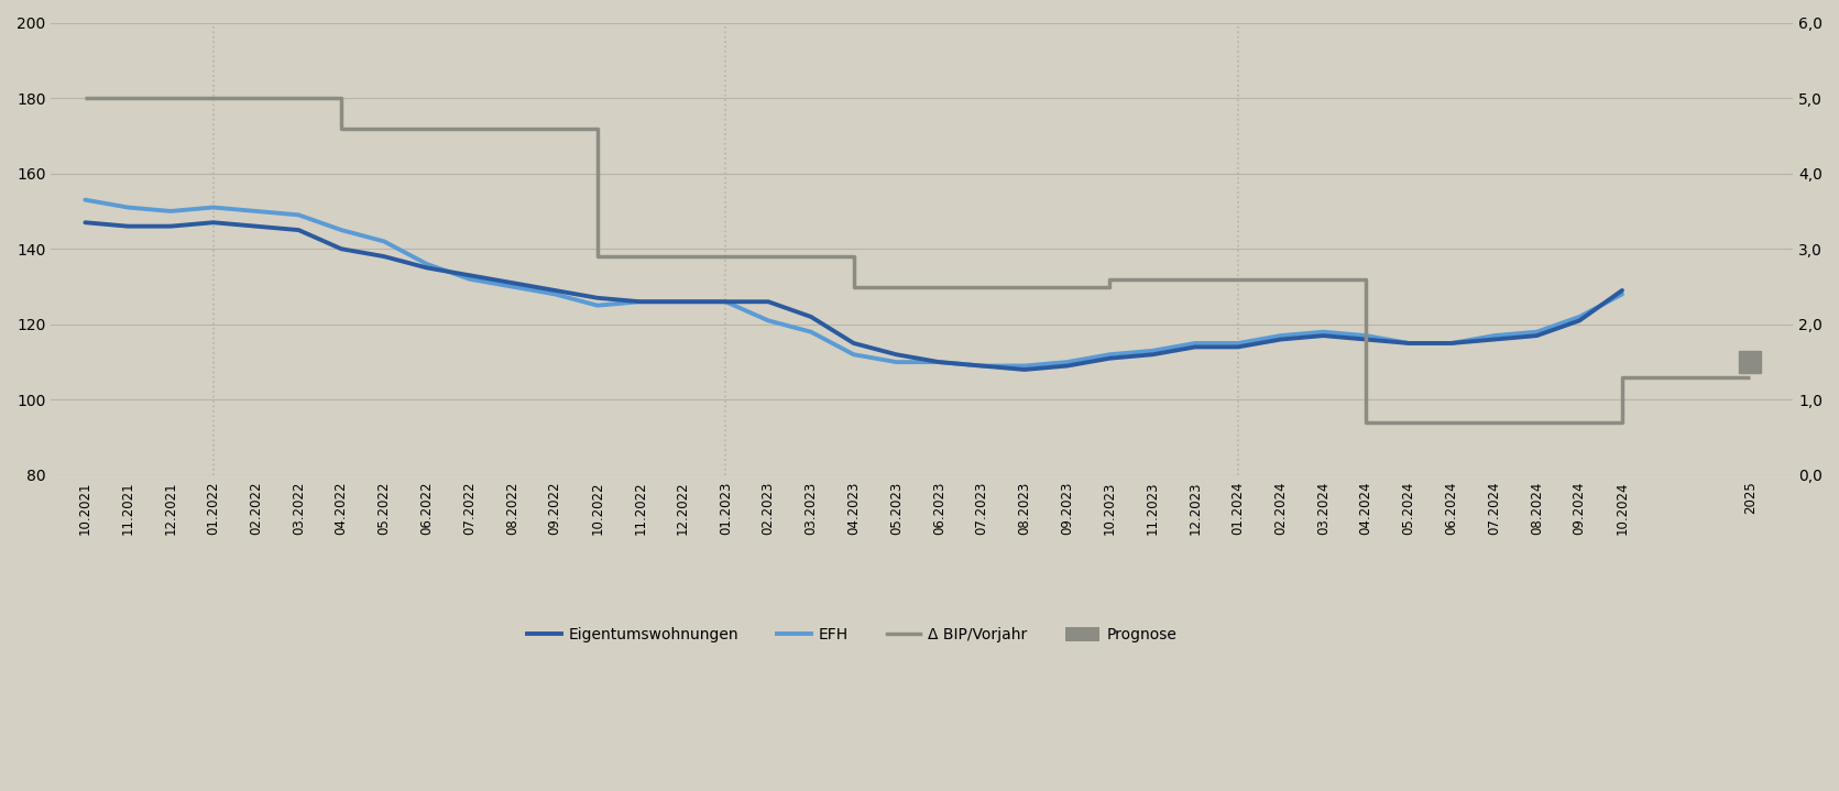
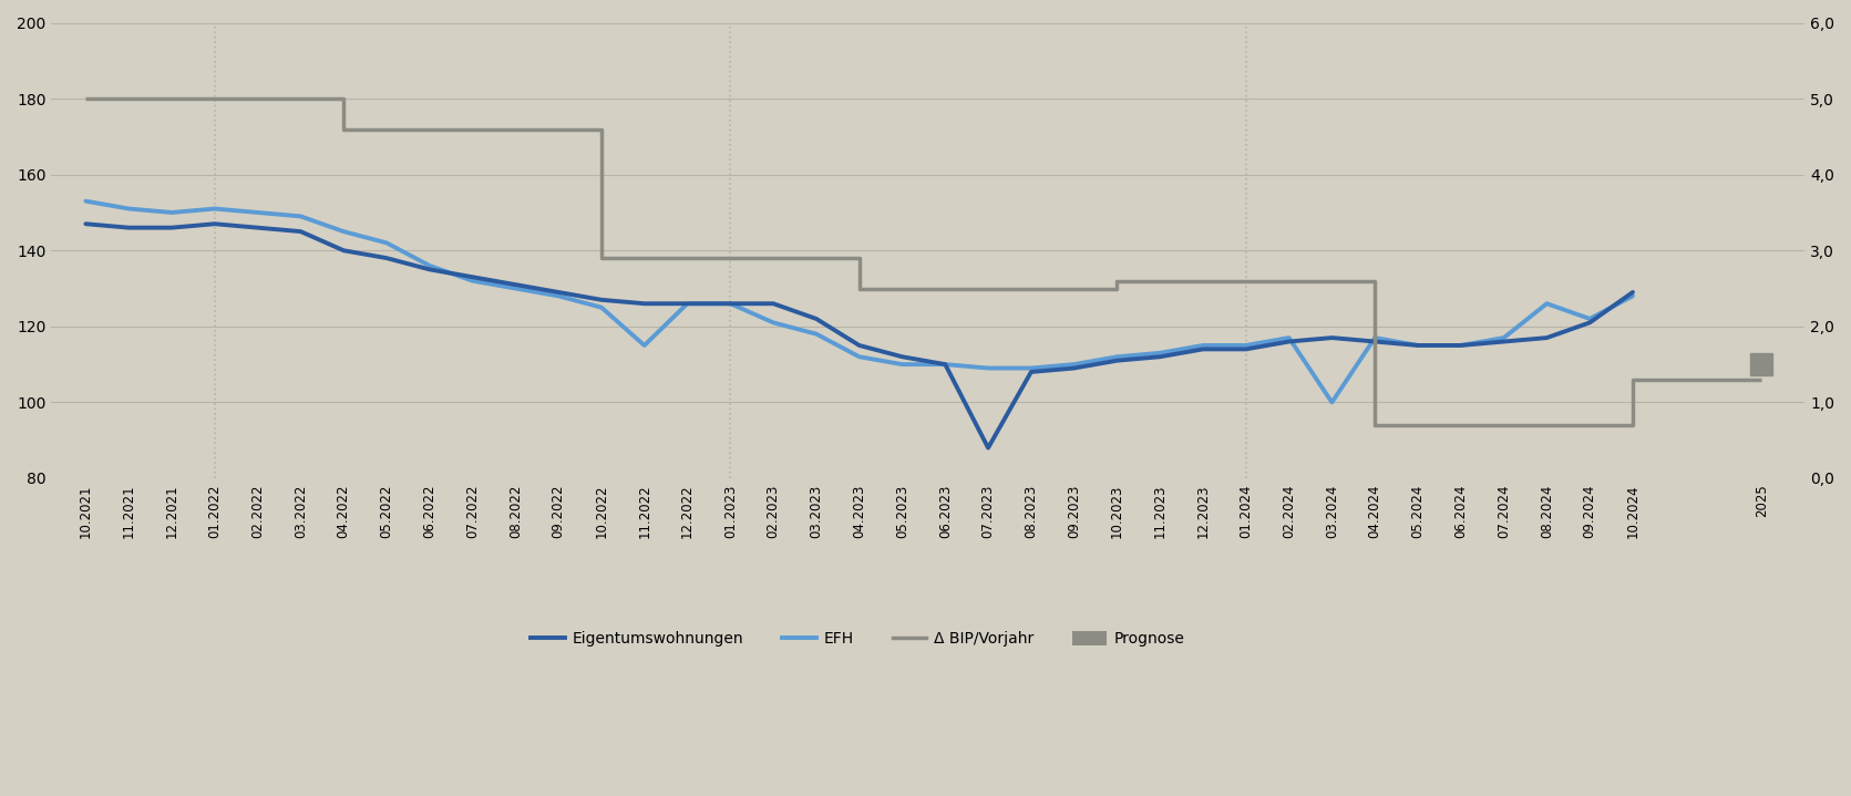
EFH/11.2022: 126 -> 115
Eigentumswohnungen/07.2023: 109 -> 88
EFH/03.2024: 118 -> 100
EFH/08.2024: 118 -> 126
